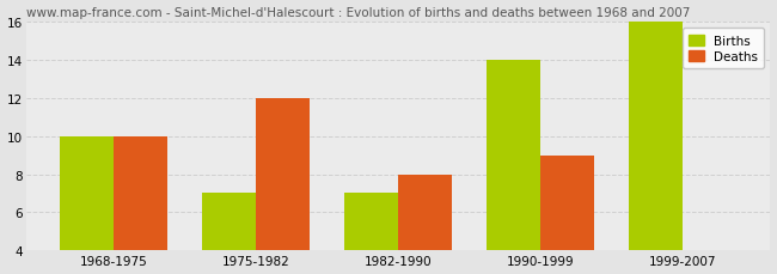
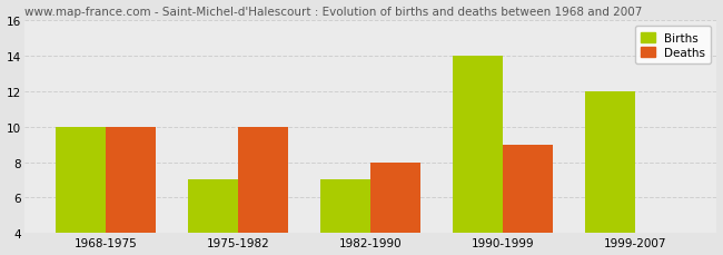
Deaths/1975-1982: 12 -> 10
Births/1999-2007: 16 -> 12
